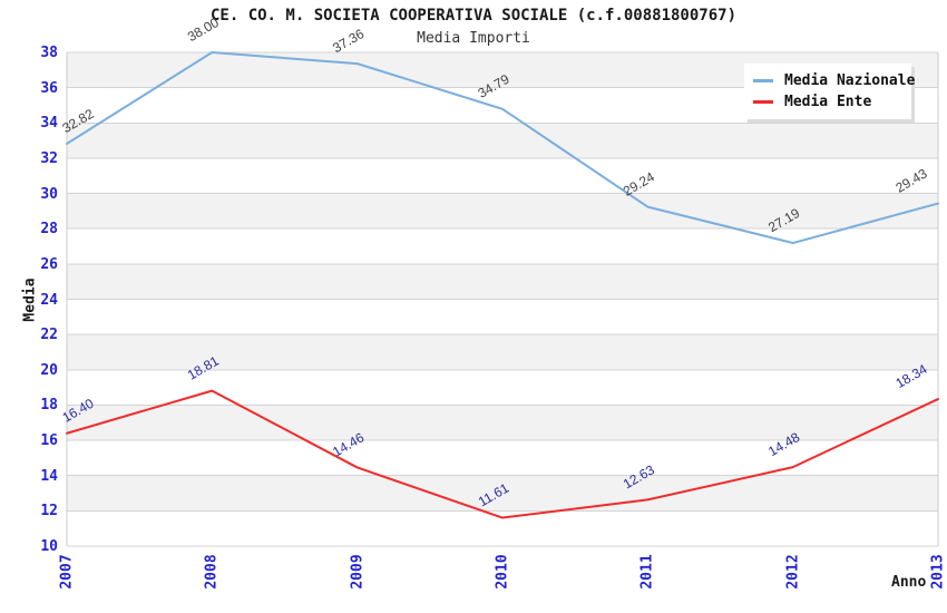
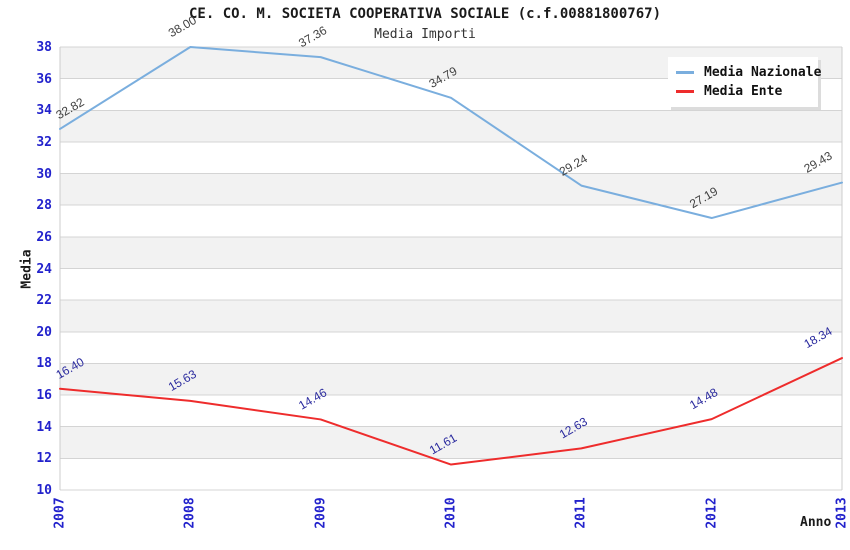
Media Ente/2008: 18.81 -> 15.63
